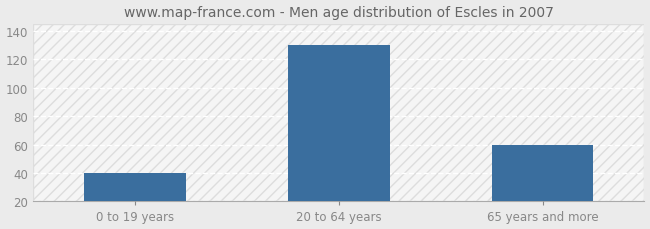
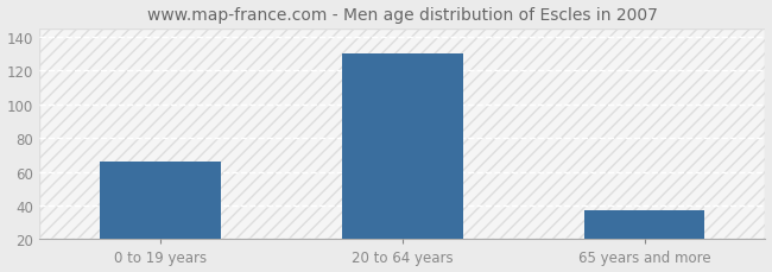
0 to 19 years: 40 -> 66
65 years and more: 60 -> 37
